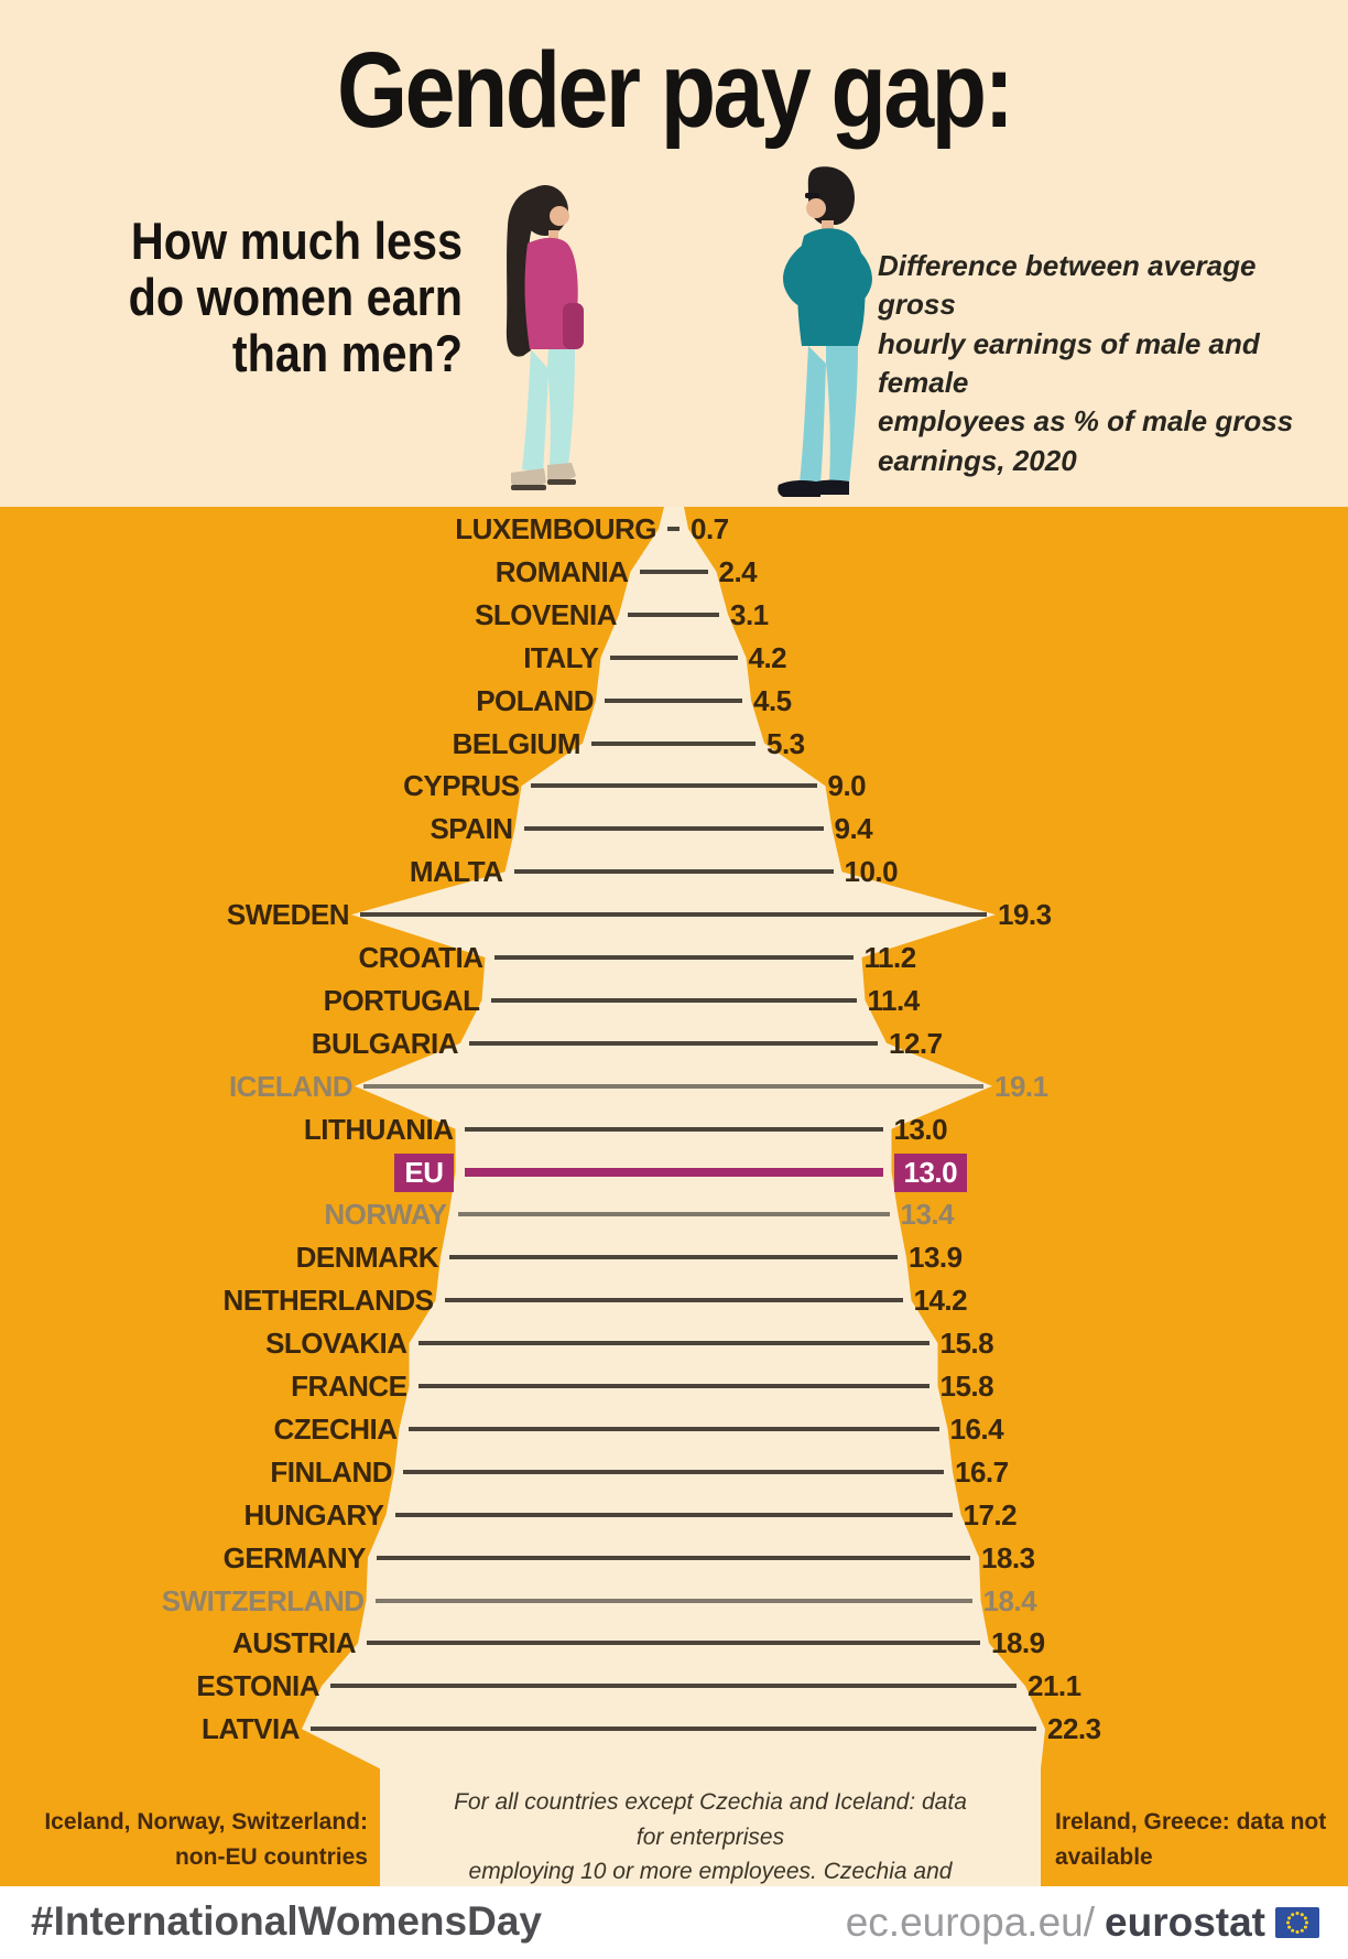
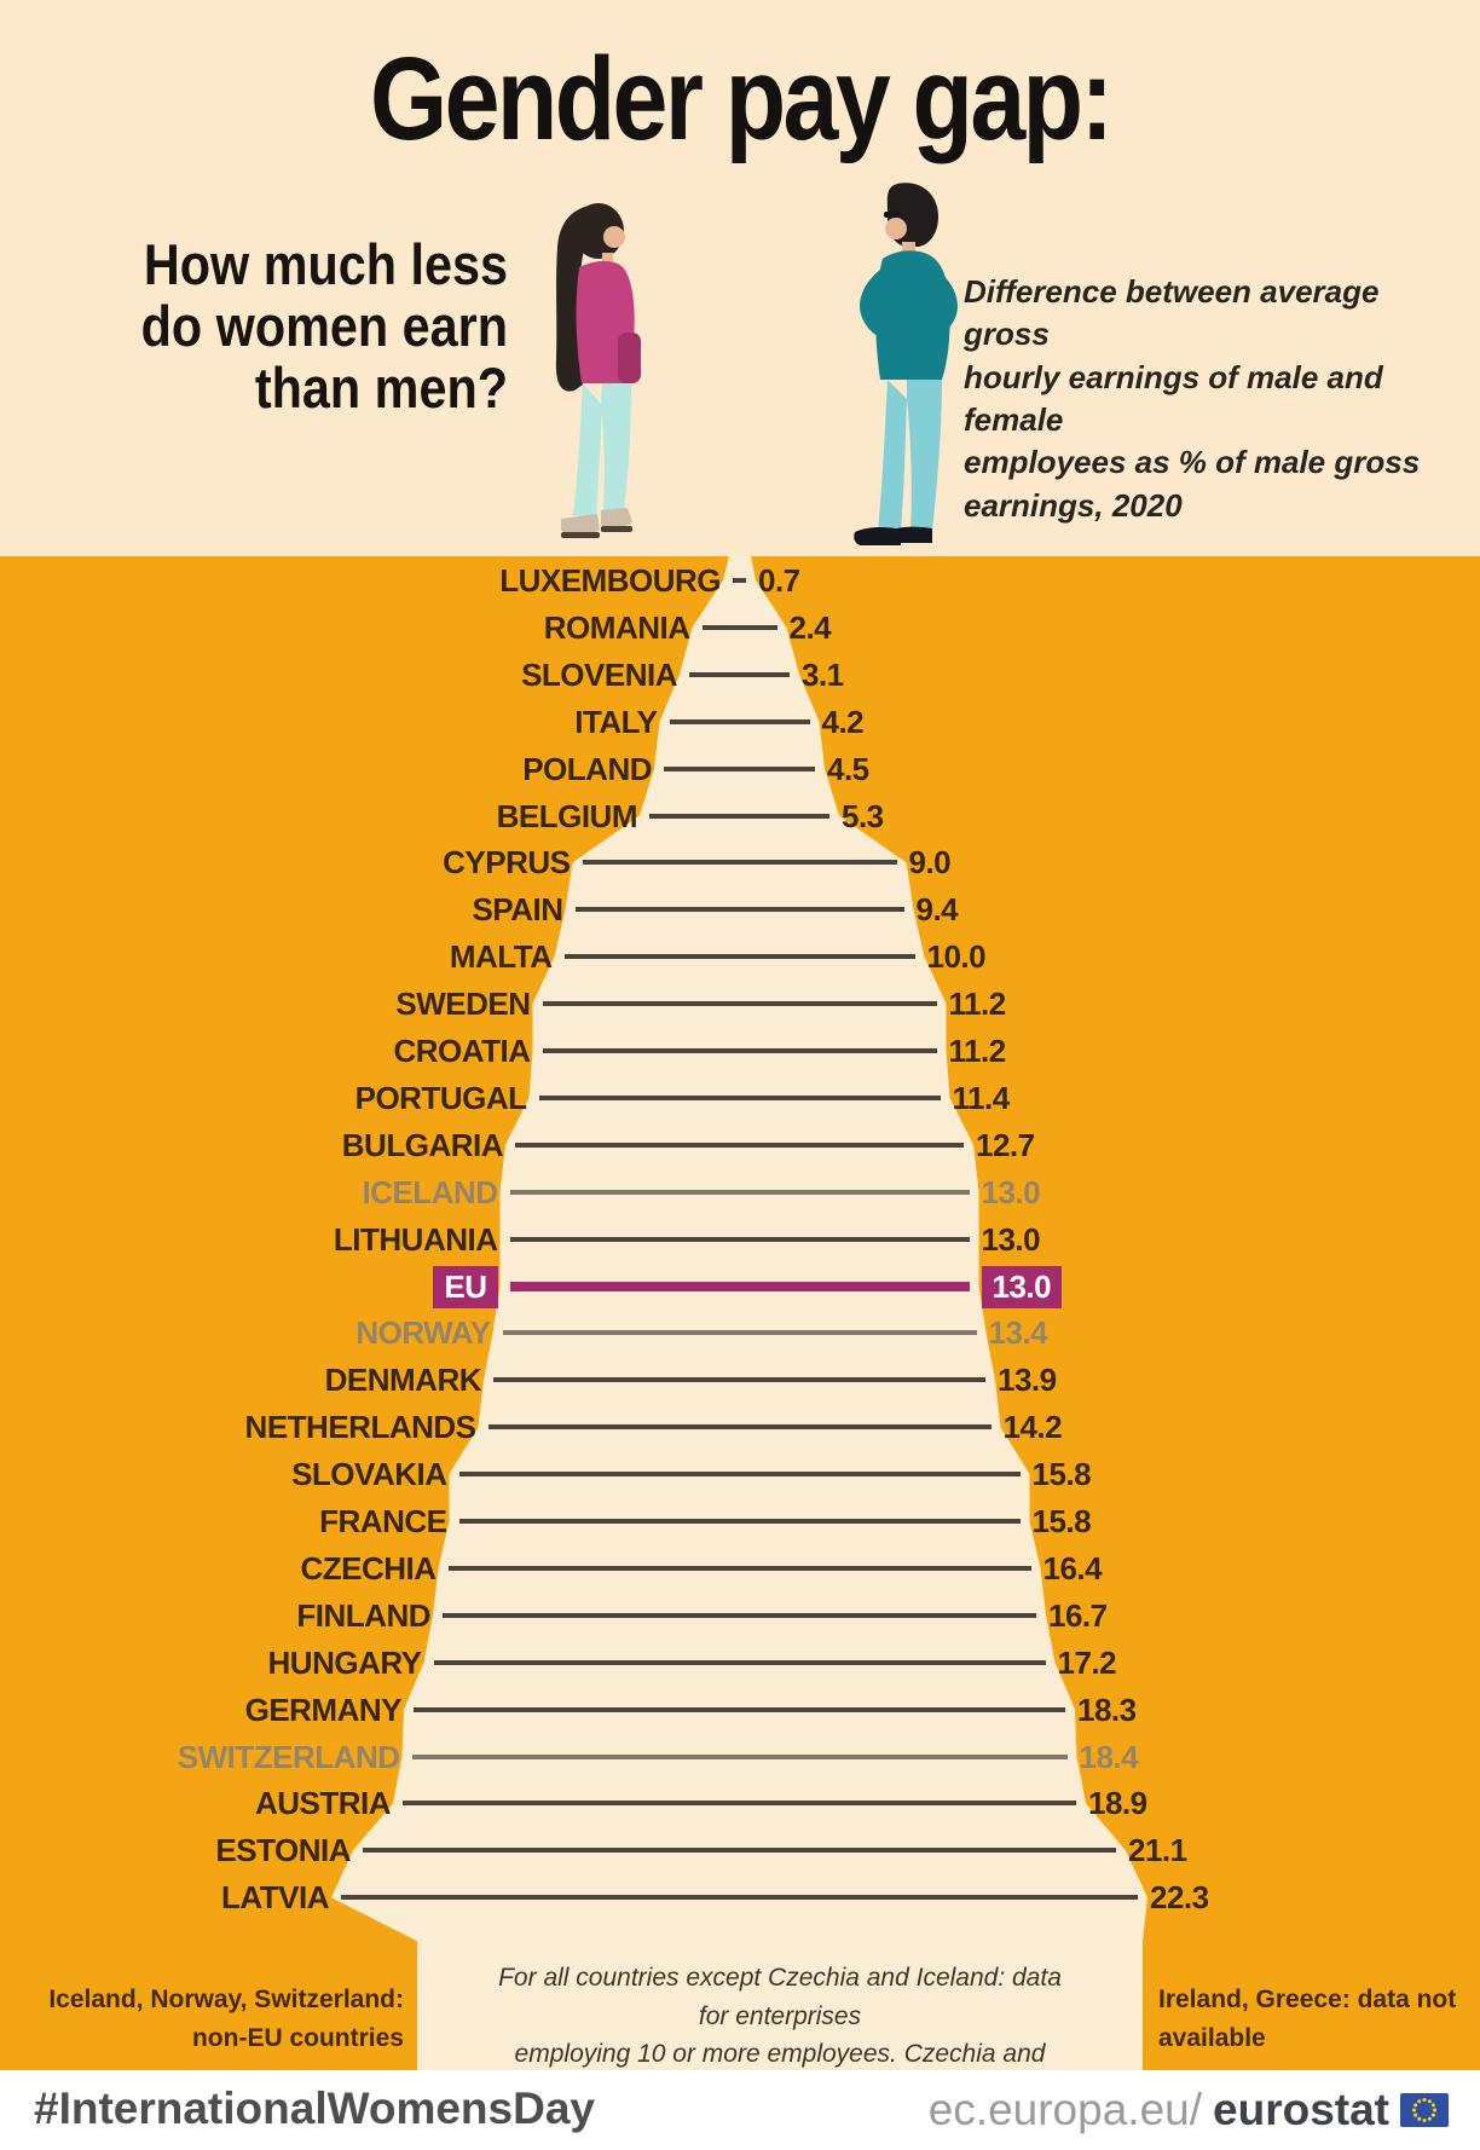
SWEDEN: 19.3 -> 11.2
ICELAND: 19.1 -> 13.0
